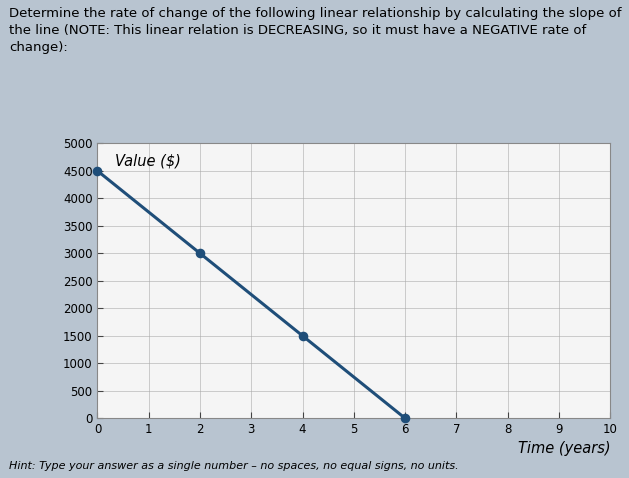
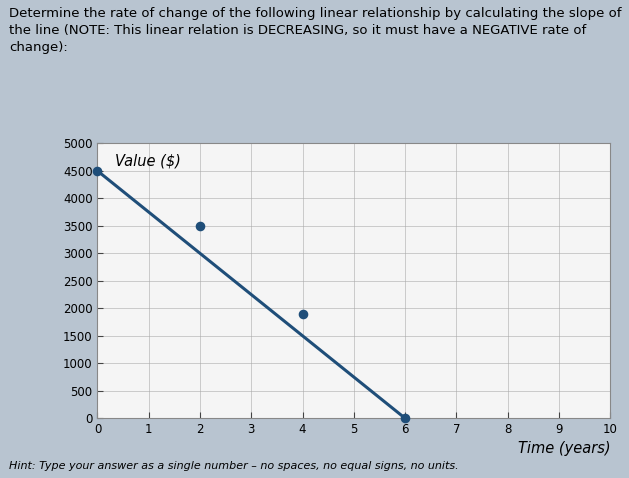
2: 3000 -> 3500
4: 1500 -> 1900
